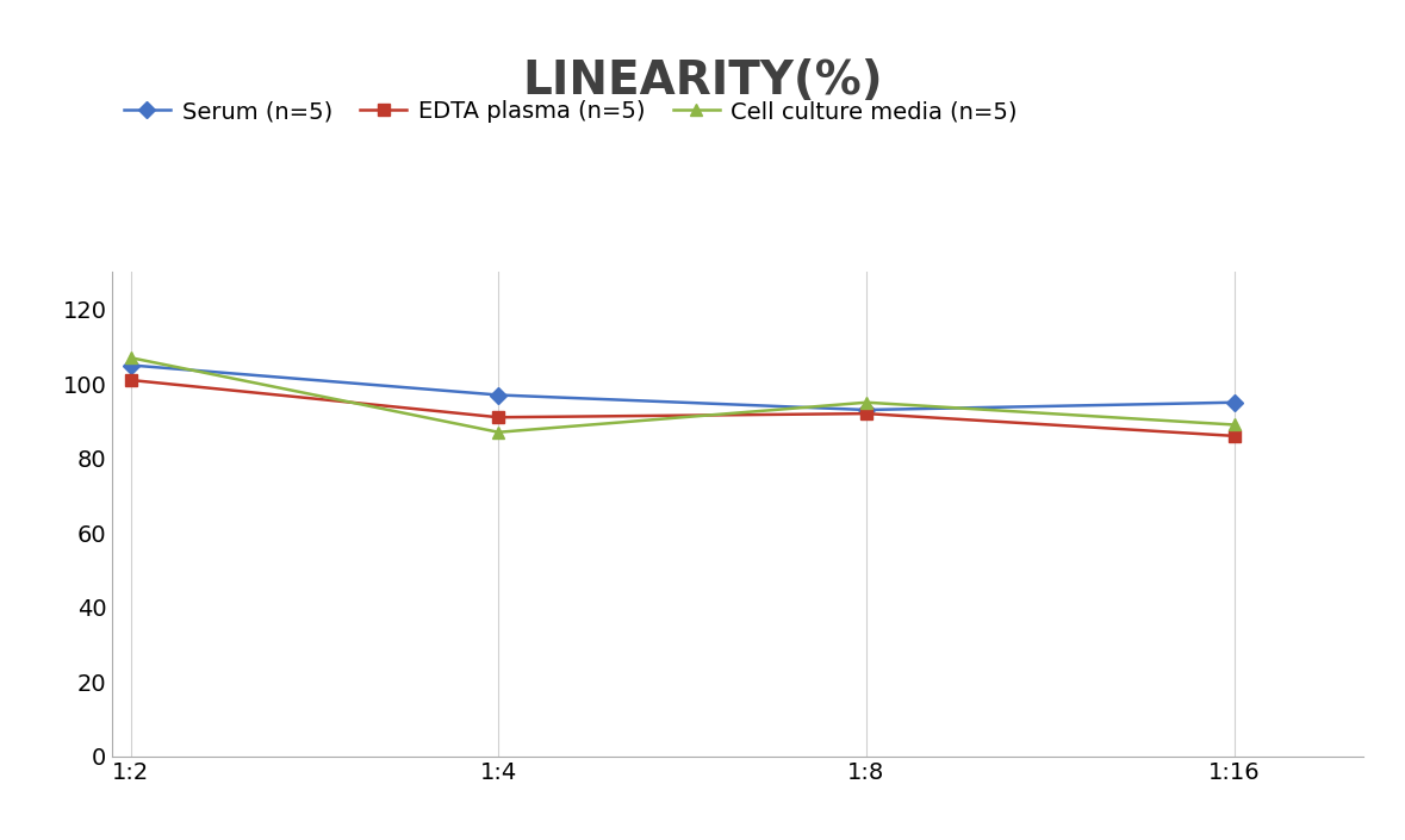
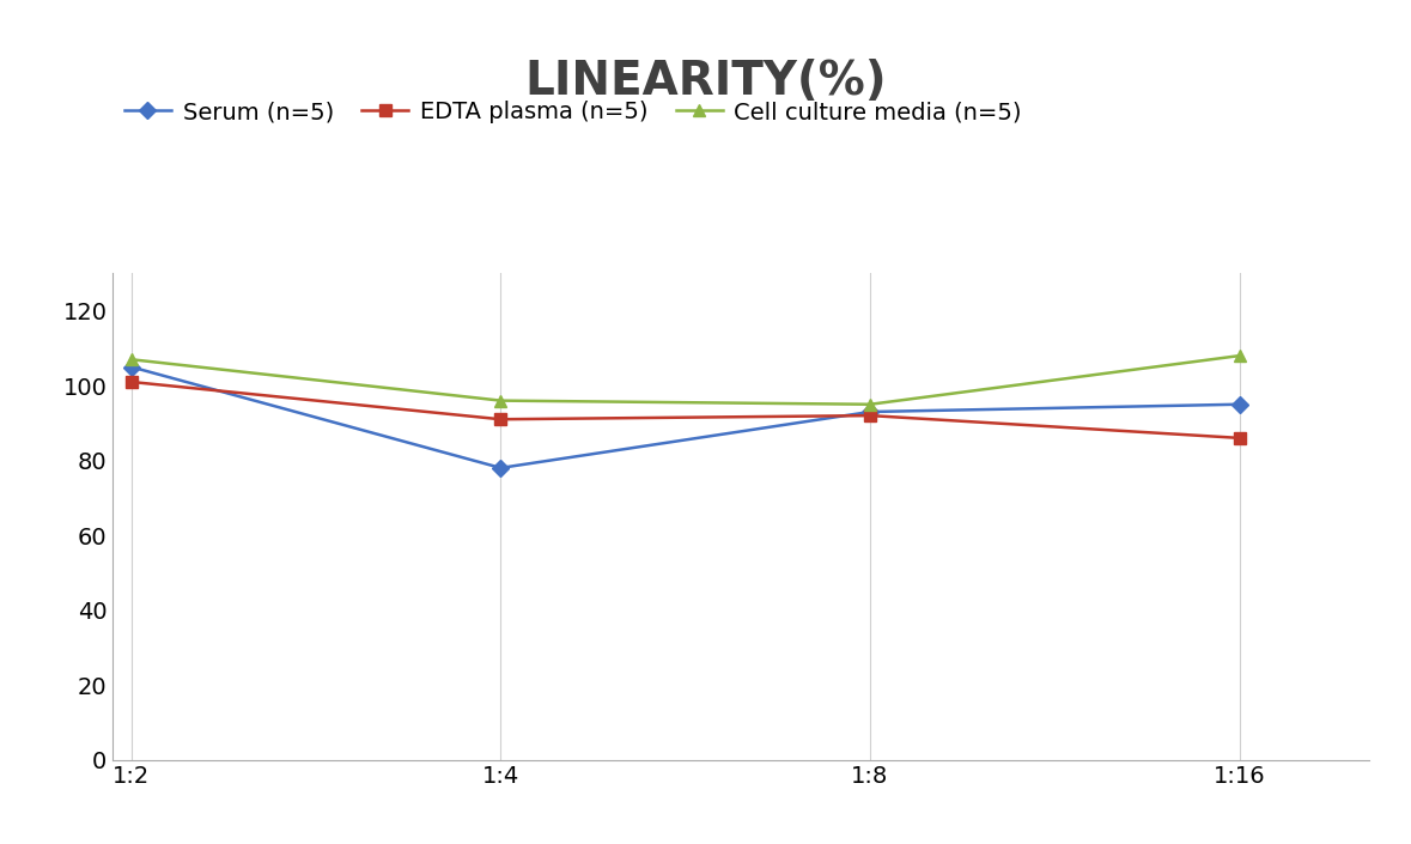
Serum (n=5)/1:4: 97 -> 78
Cell culture media (n=5)/1:4: 87 -> 96
Cell culture media (n=5)/1:16: 89 -> 108
